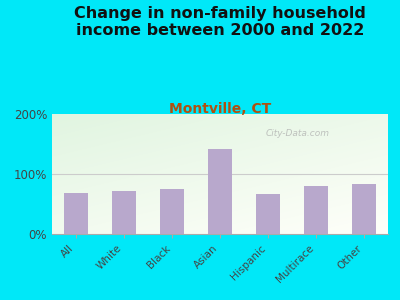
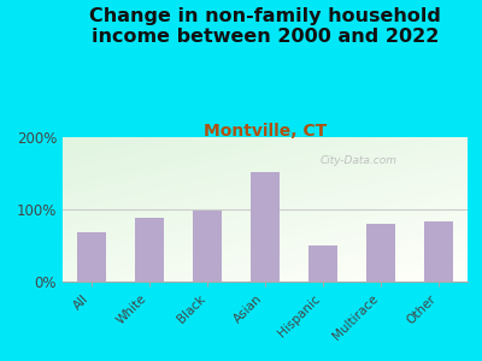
White: 72% -> 88%
Black: 75% -> 98%
Asian: 142% -> 152%
Hispanic: 67% -> 50%
